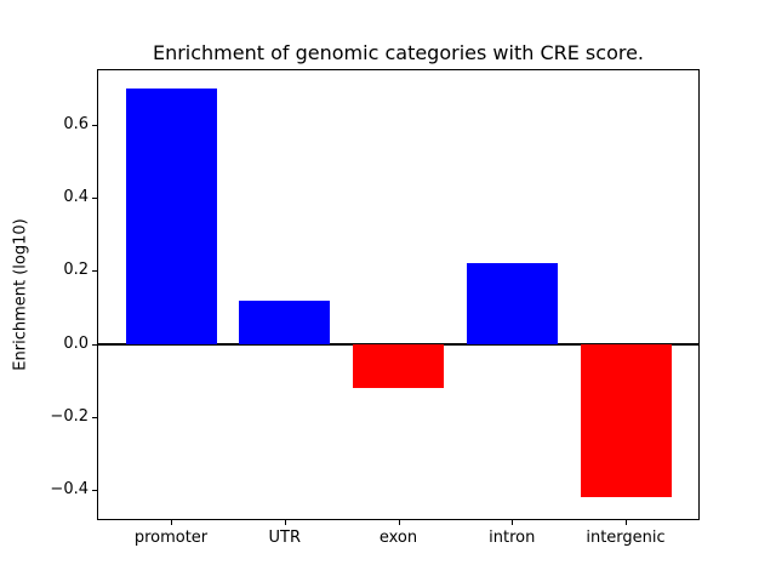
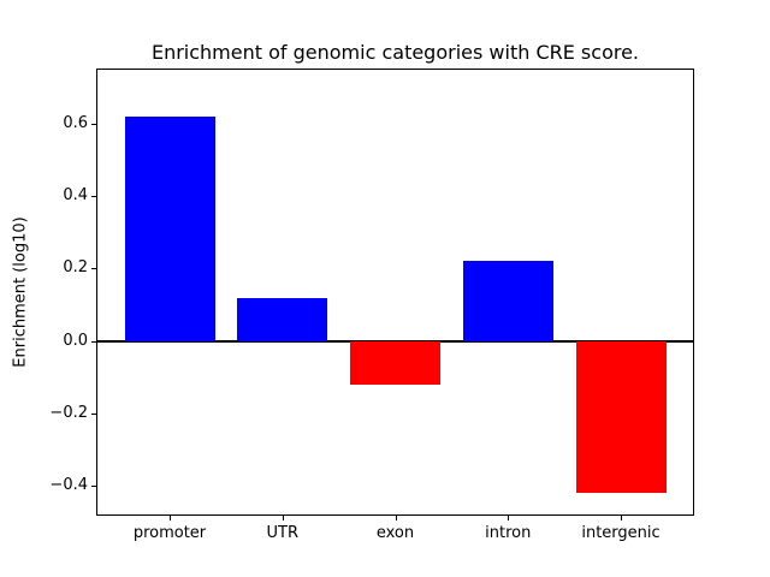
promoter: 0.70 -> 0.62
